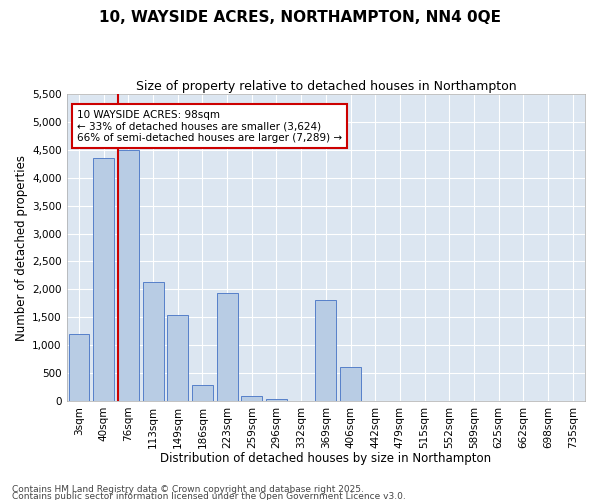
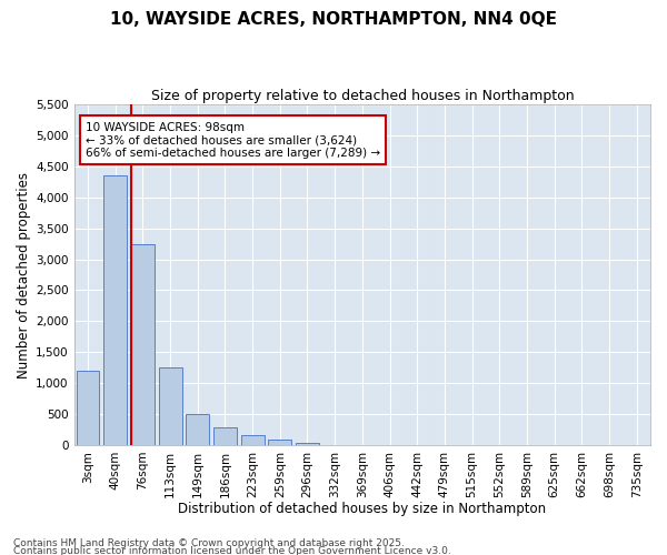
76sqm: 4,500 -> 3,250
113sqm: 2,140 -> 1,260
149sqm: 1,540 -> 500
223sqm: 1,940 -> 150
369sqm: 1,800 -> 0
406sqm: 600 -> 0
